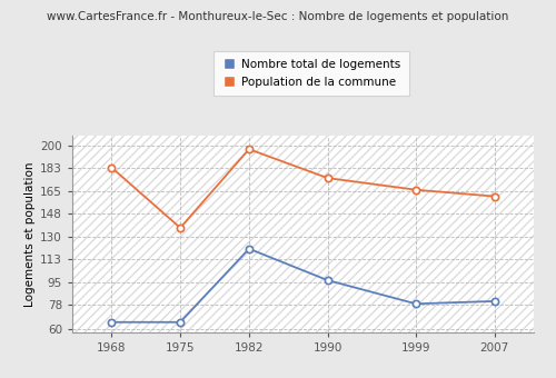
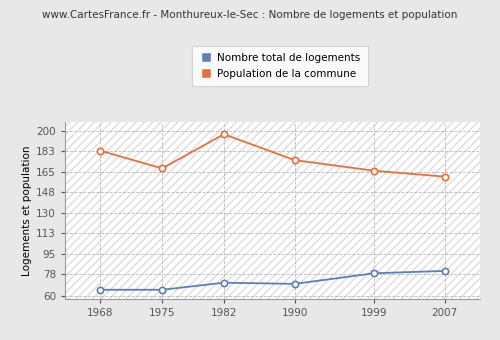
Population de la commune/1975: 137 -> 168
Nombre total de logements/1982: 121 -> 71
Nombre total de logements/1990: 97 -> 70
